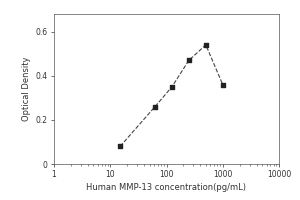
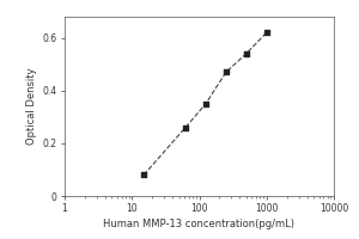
1000: 0.36 -> 0.62
